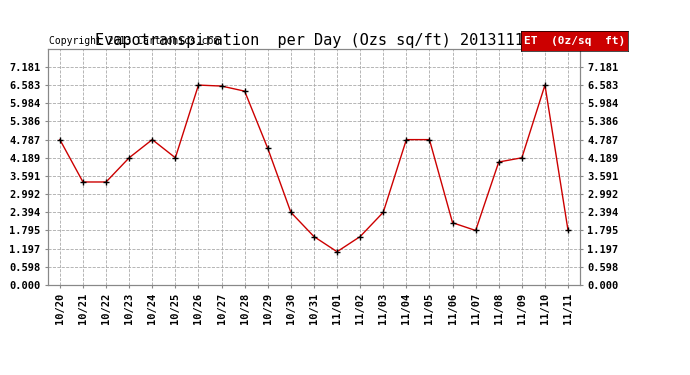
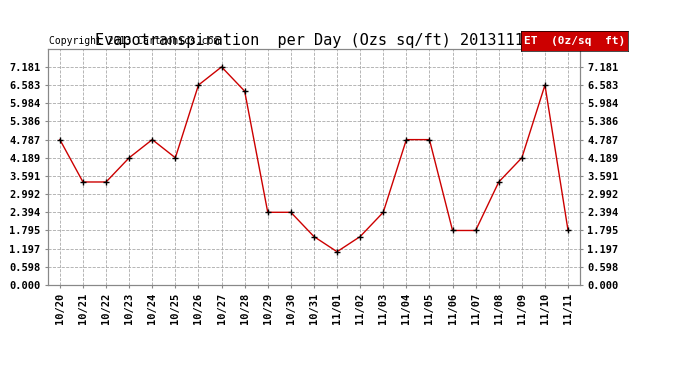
10/27: 6.55 -> 7.18
10/29: 4.50 -> 2.39
11/06: 2.05 -> 1.79
11/08: 4.05 -> 3.39
